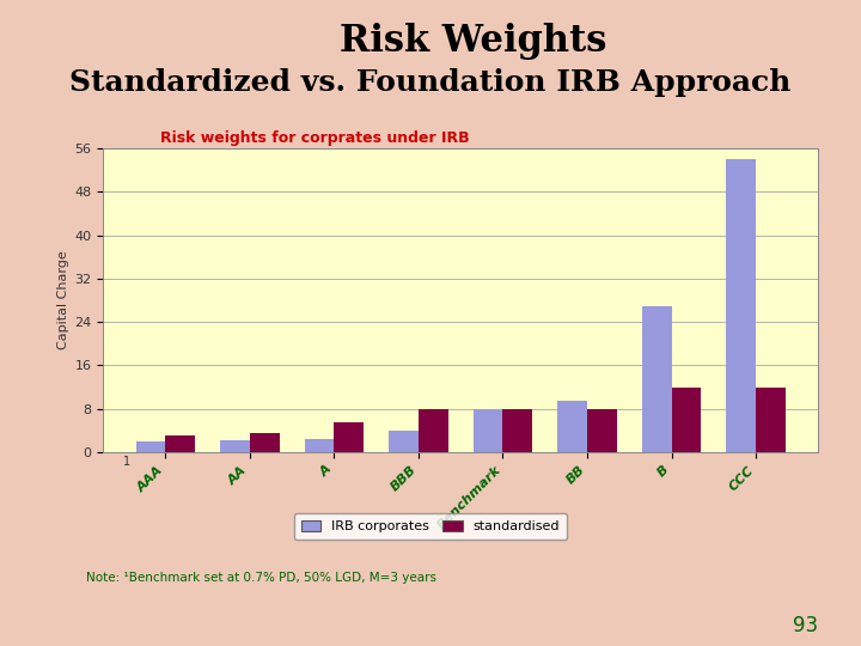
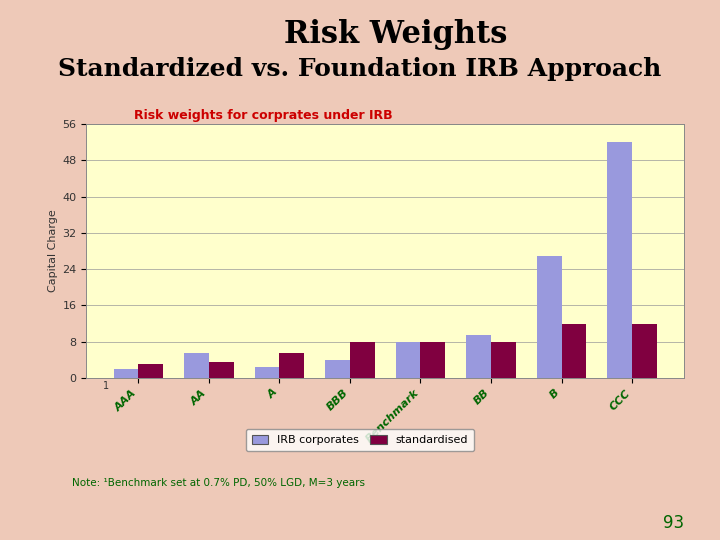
IRB corporates/AA: 2.2 -> 5.5
IRB corporates/CCC: 54.0 -> 52.0
